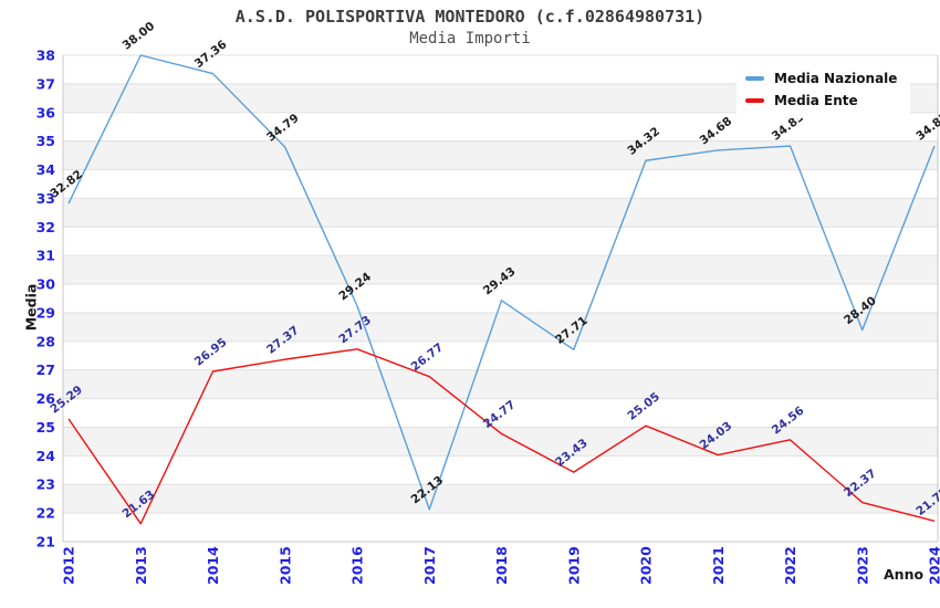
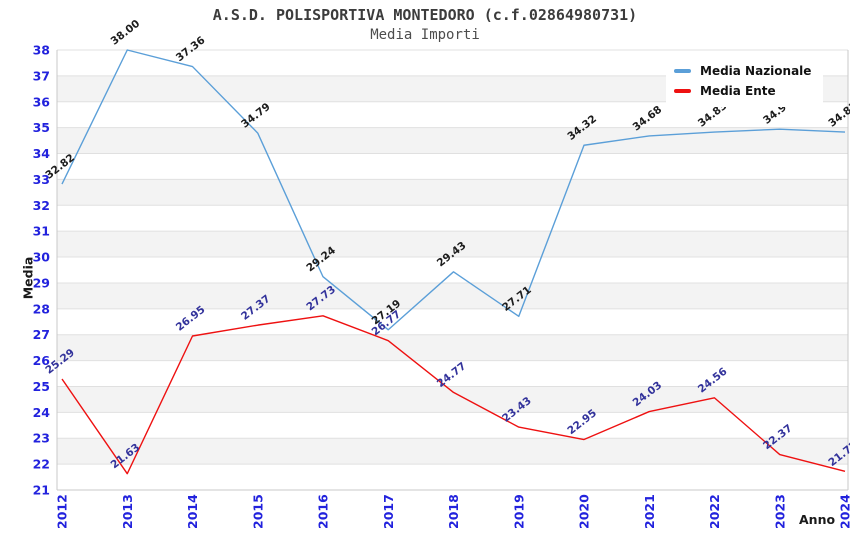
Media Nazionale/2017: 22.13 -> 27.19
Media Ente/2020: 25.05 -> 22.95
Media Nazionale/2023: 28.40 -> 34.94
